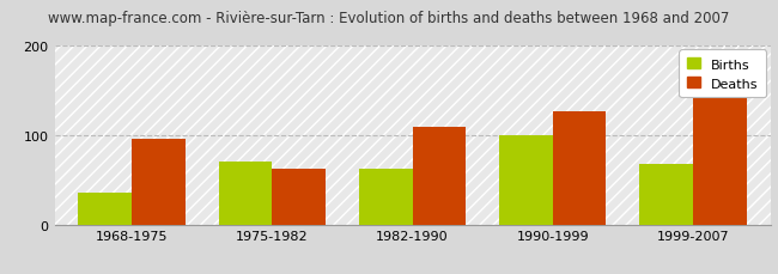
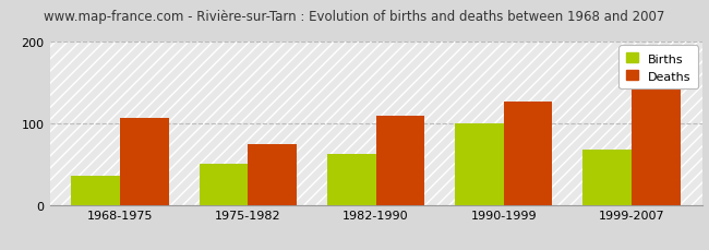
Deaths/1968-1975: 96 -> 107
Births/1975-1982: 70 -> 50
Deaths/1975-1982: 62 -> 75
